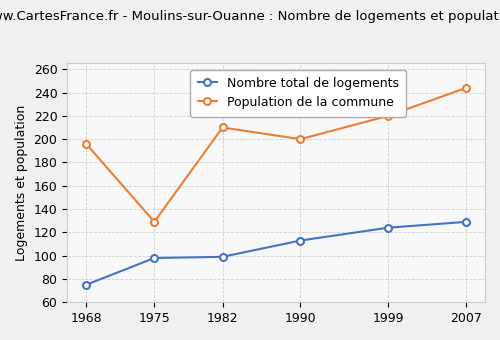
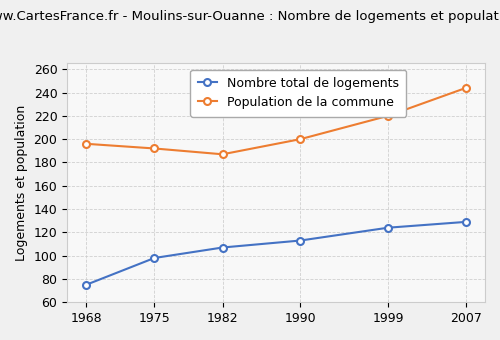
Population de la commune/1975: 129 -> 192
Nombre total de logements/1982: 99 -> 107
Population de la commune/1982: 210 -> 187
